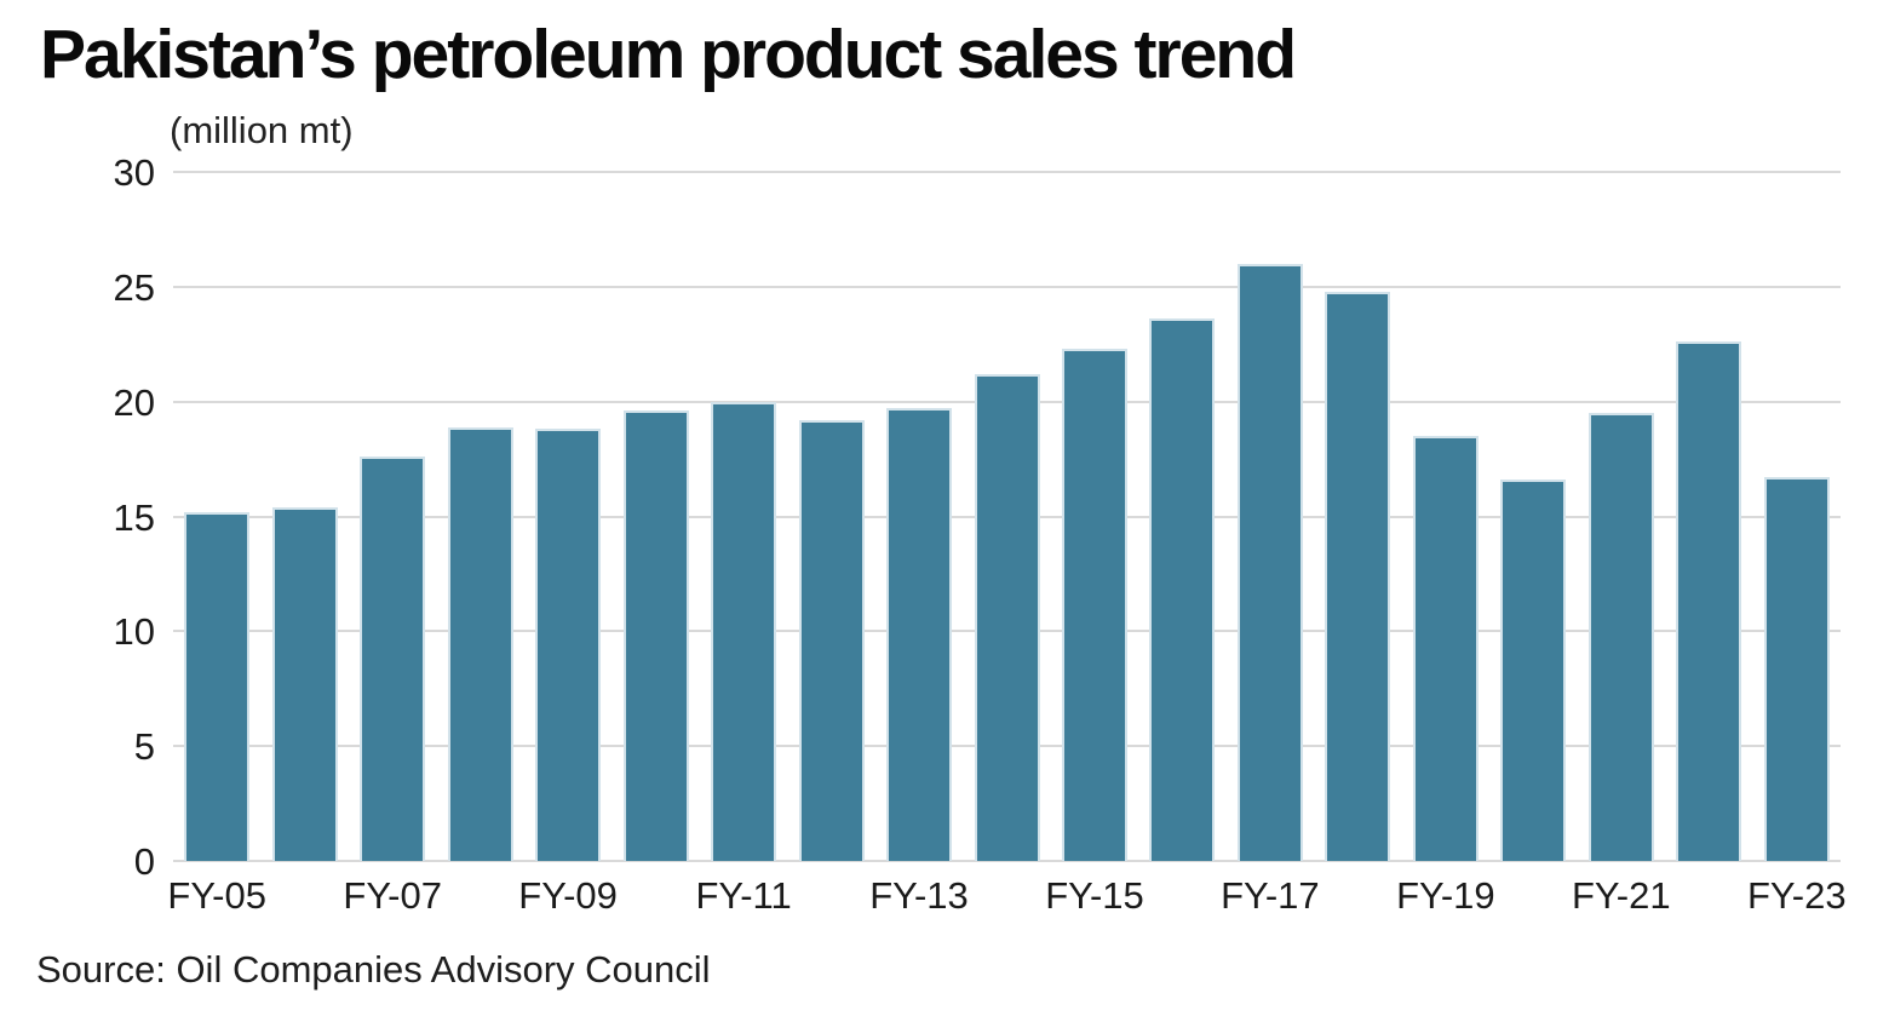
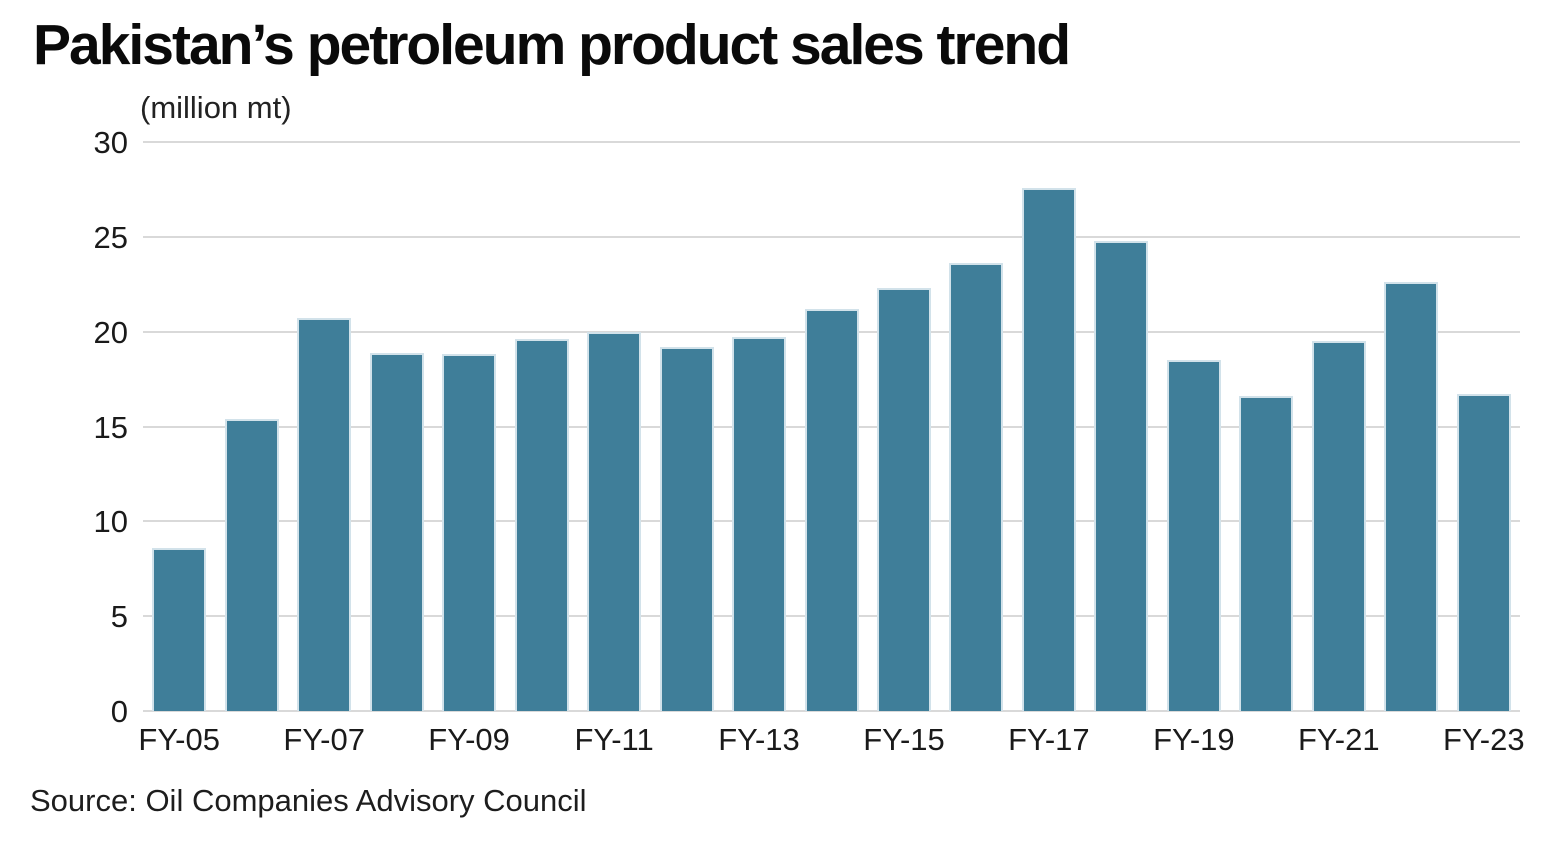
FY-05: 15.2 -> 8.6
FY-07: 17.6 -> 20.7
FY-17: 26.0 -> 27.6
